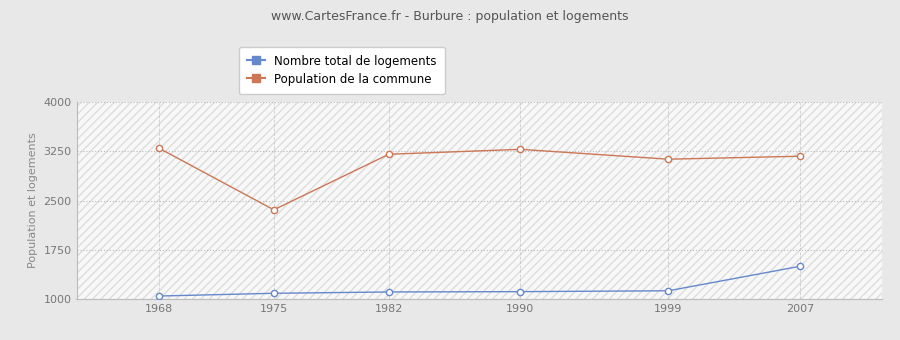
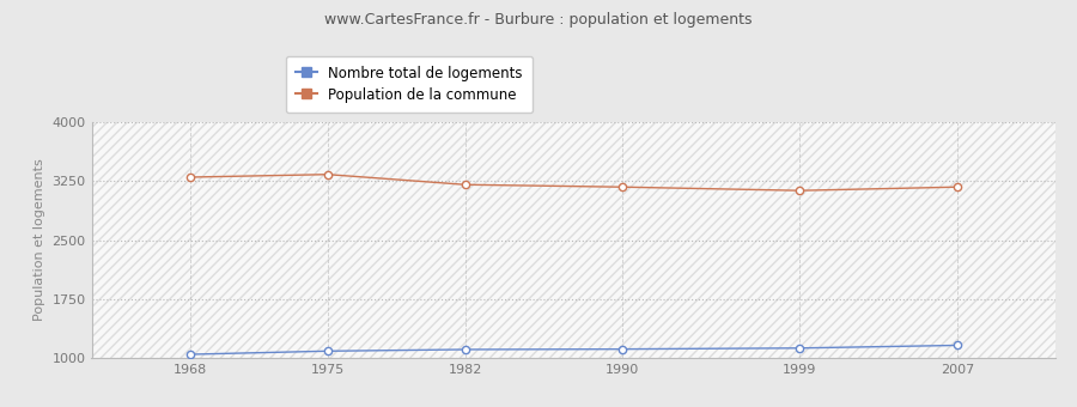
Population de la commune/1975: 2360 -> 3340
Population de la commune/1990: 3280 -> 3180
Nombre total de logements/2007: 1500 -> 1160
